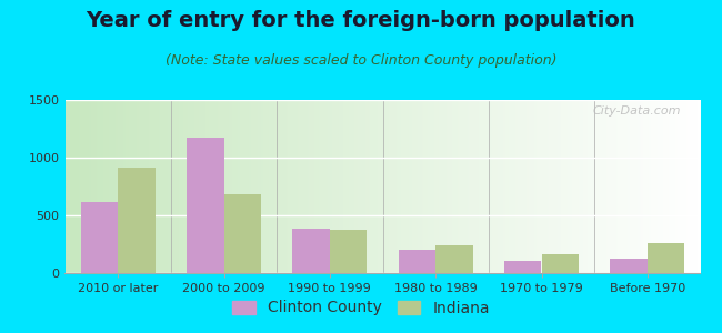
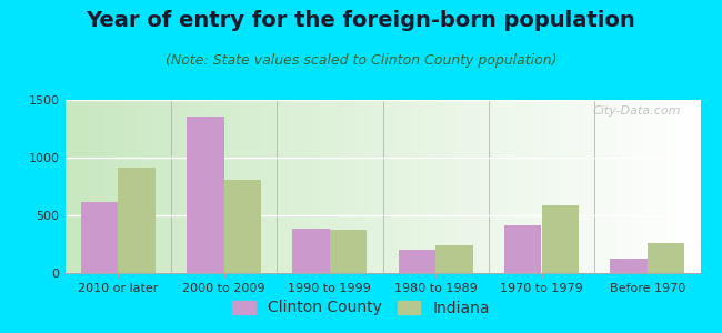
Clinton County/2000 to 2009: 1180 -> 1360
Indiana/2000 to 2009: 680 -> 810
Clinton County/1970 to 1979: 100 -> 410
Indiana/1970 to 1979: 160 -> 590
